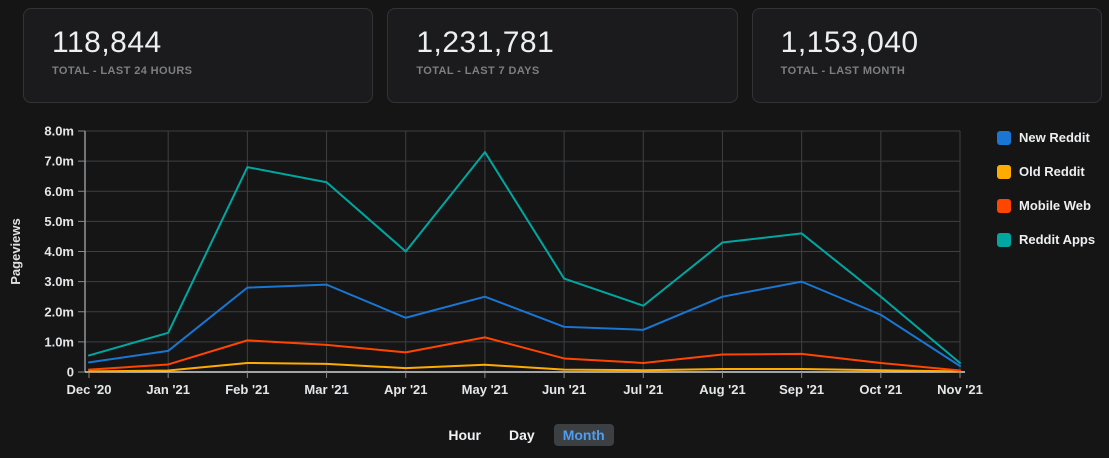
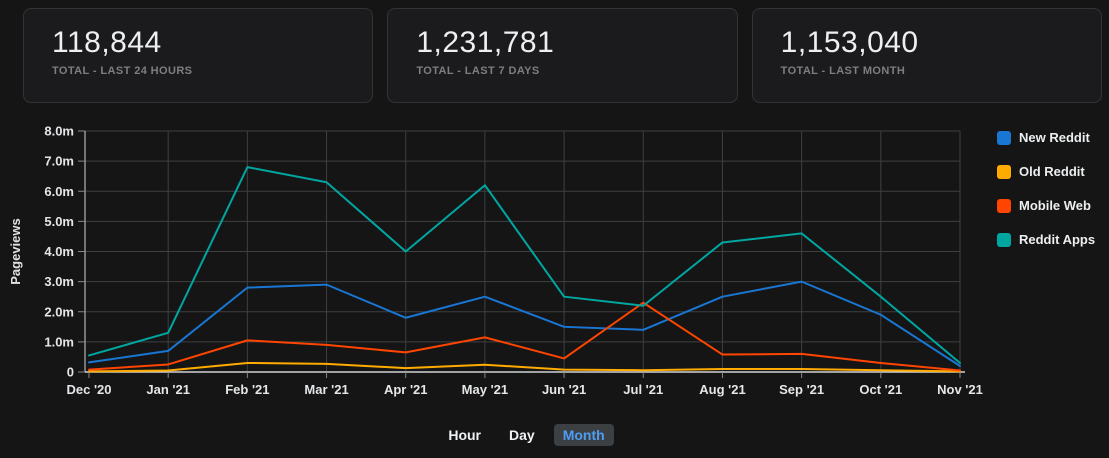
Reddit Apps/May '21: 7.3m -> 6.2m
Reddit Apps/Jun '21: 3.1m -> 2.5m
Mobile Web/Jul '21: 0.3m -> 2.3m
